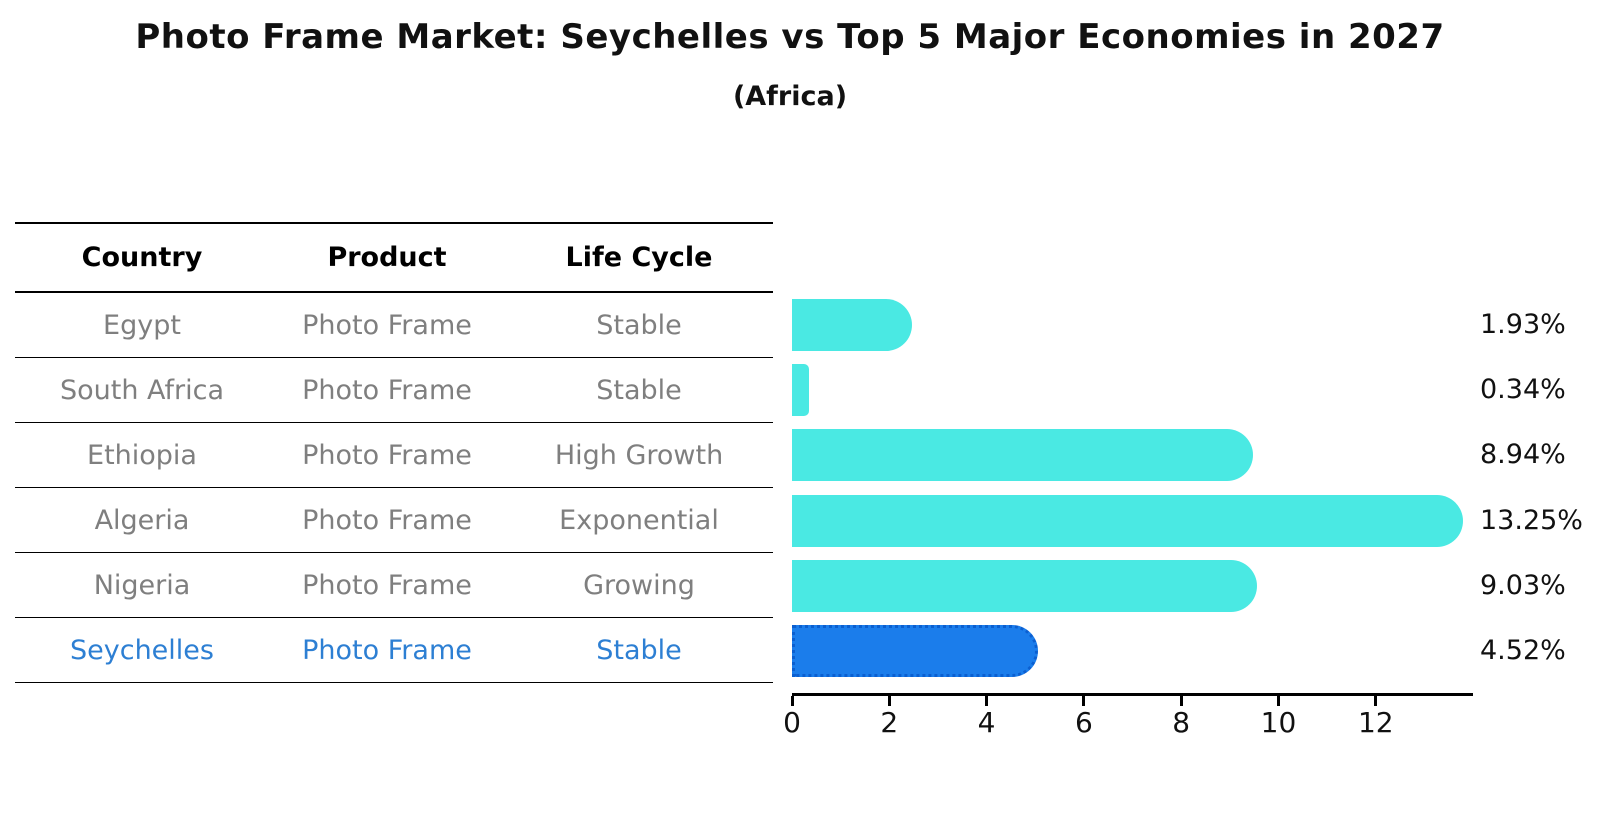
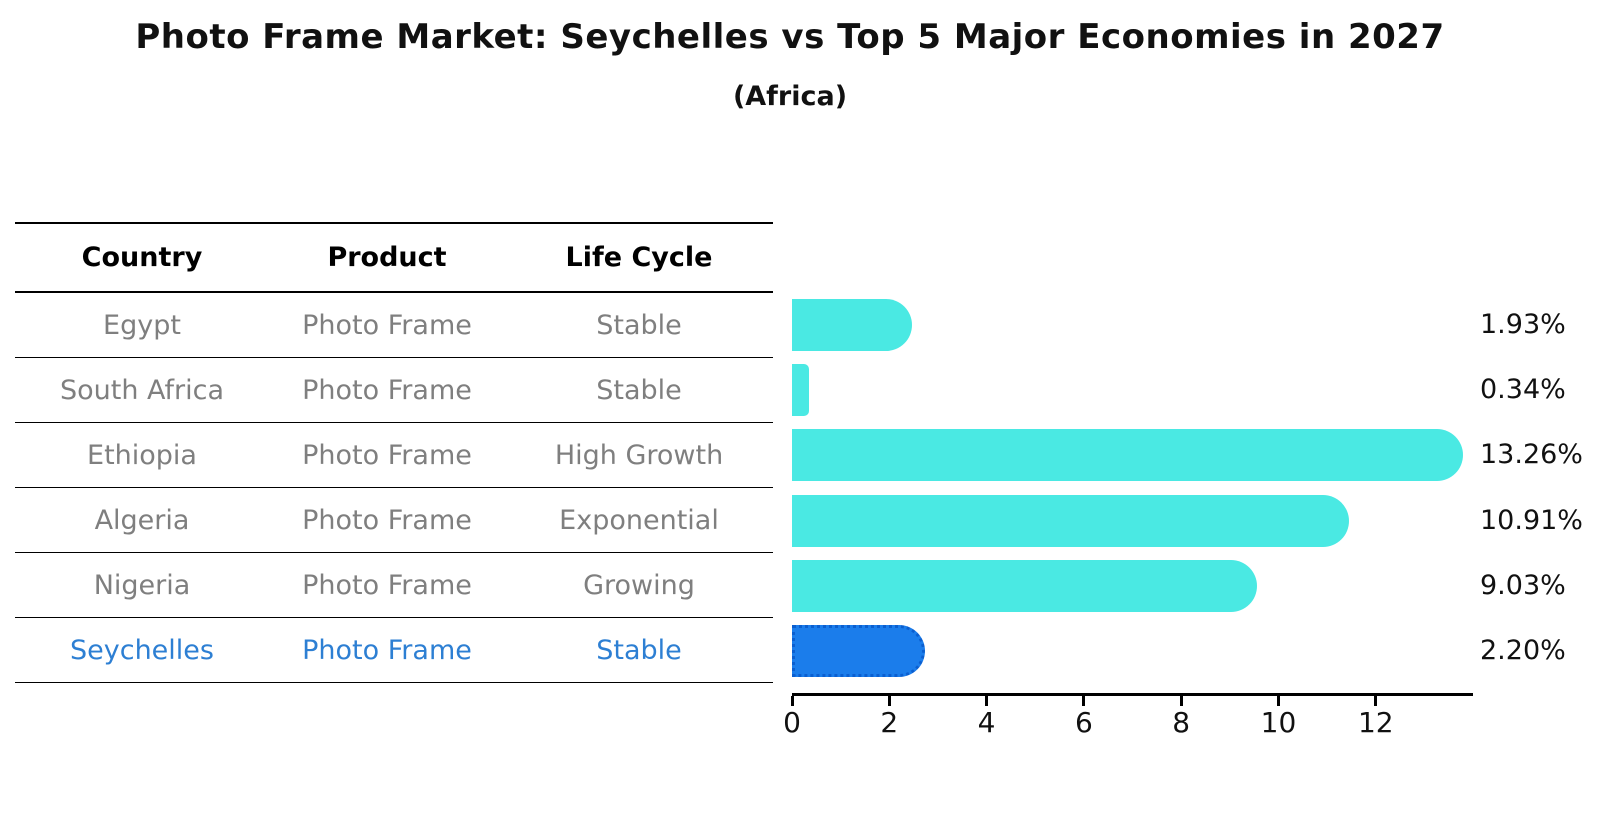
Ethiopia: 8.94% -> 13.26%
Algeria: 13.25% -> 10.91%
Seychelles: 4.52% -> 2.20%
